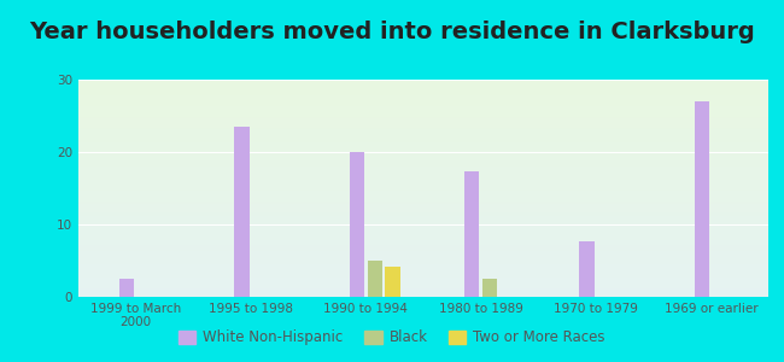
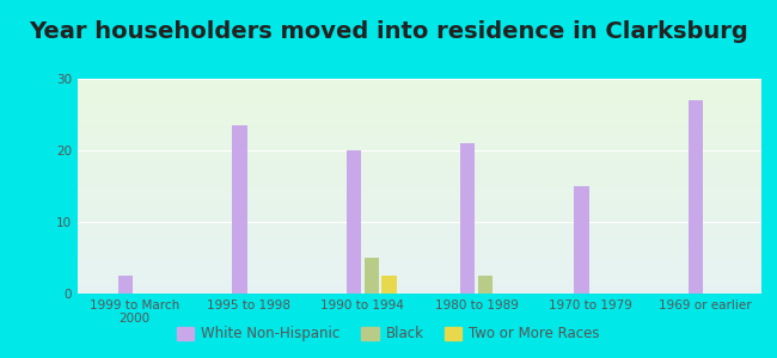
Two or More Races/1990 to 1994: 4.2 -> 2.5
White Non-Hispanic/1980 to 1989: 17.4 -> 21.0
White Non-Hispanic/1970 to 1979: 7.6 -> 15.0
